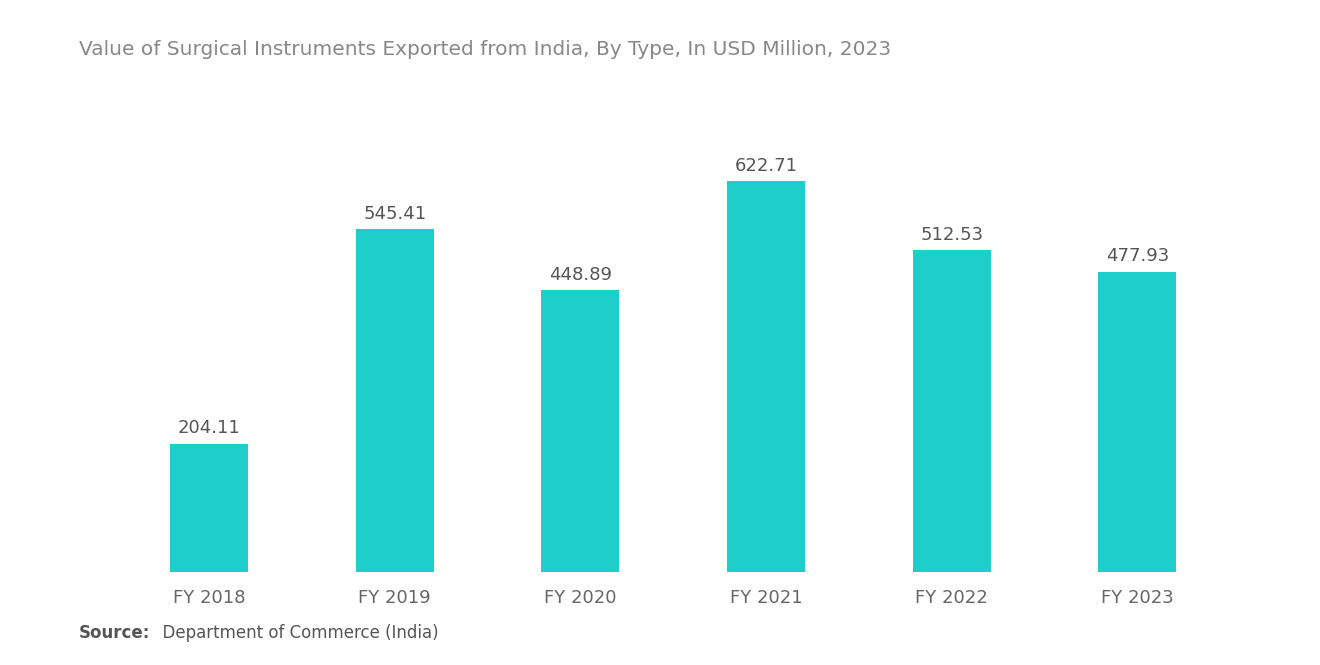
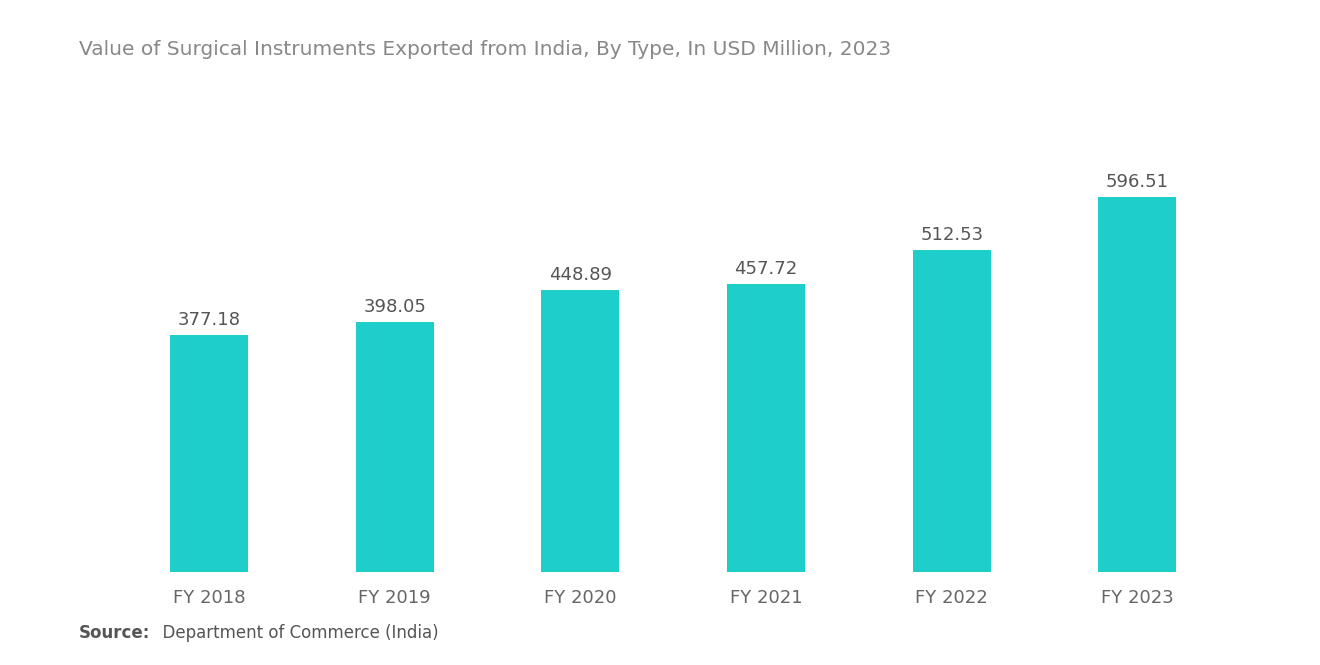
FY 2018: 204.11 -> 377.18
FY 2019: 545.41 -> 398.05
FY 2021: 622.71 -> 457.72
FY 2023: 477.93 -> 596.51
